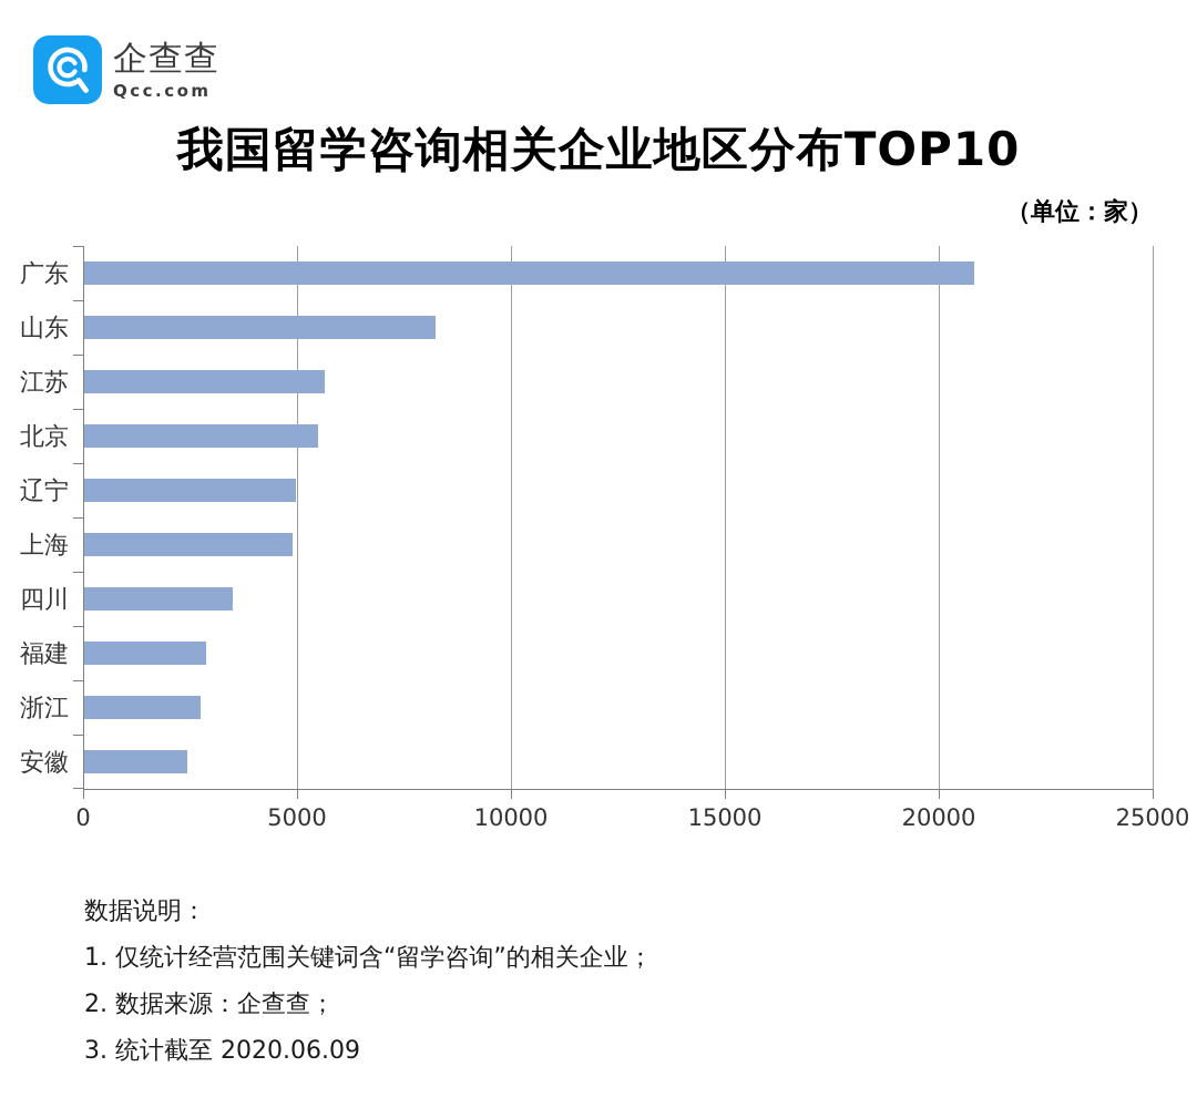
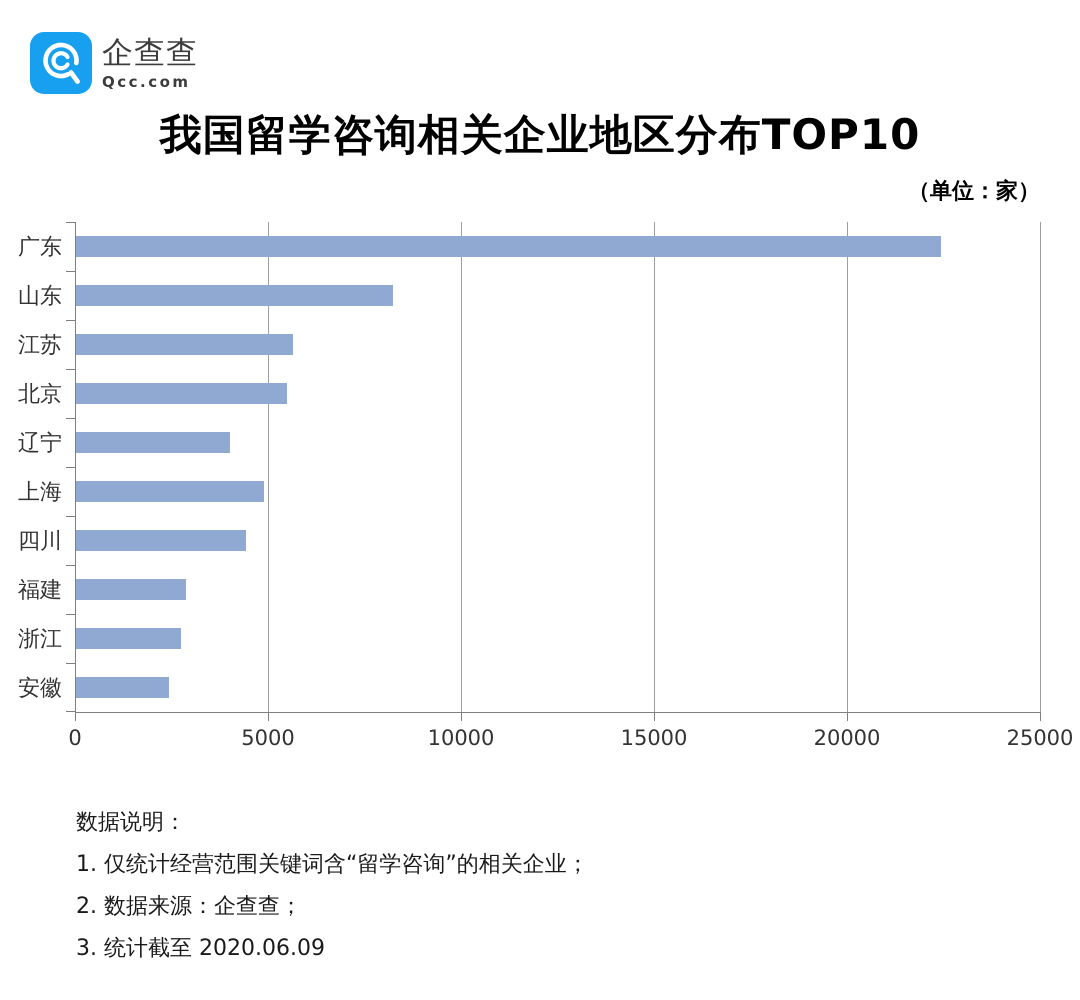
广东: 20800 -> 22400
辽宁: 5000 -> 4000
四川: 3500 -> 4400
